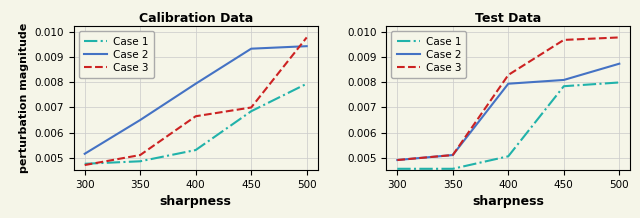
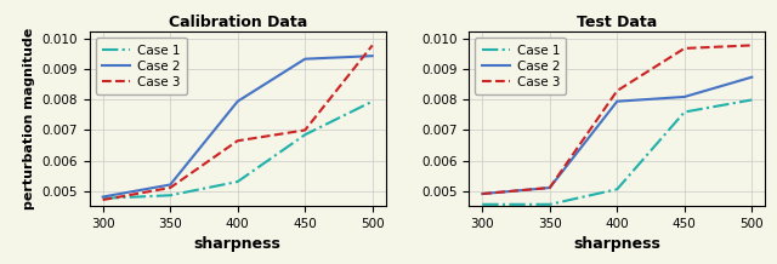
Calibration Data/Case 2/300: 0.00515 -> 0.00480
Calibration Data/Case 2/350: 0.00650 -> 0.00520
Test Data/Case 1/450: 0.00785 -> 0.00760
